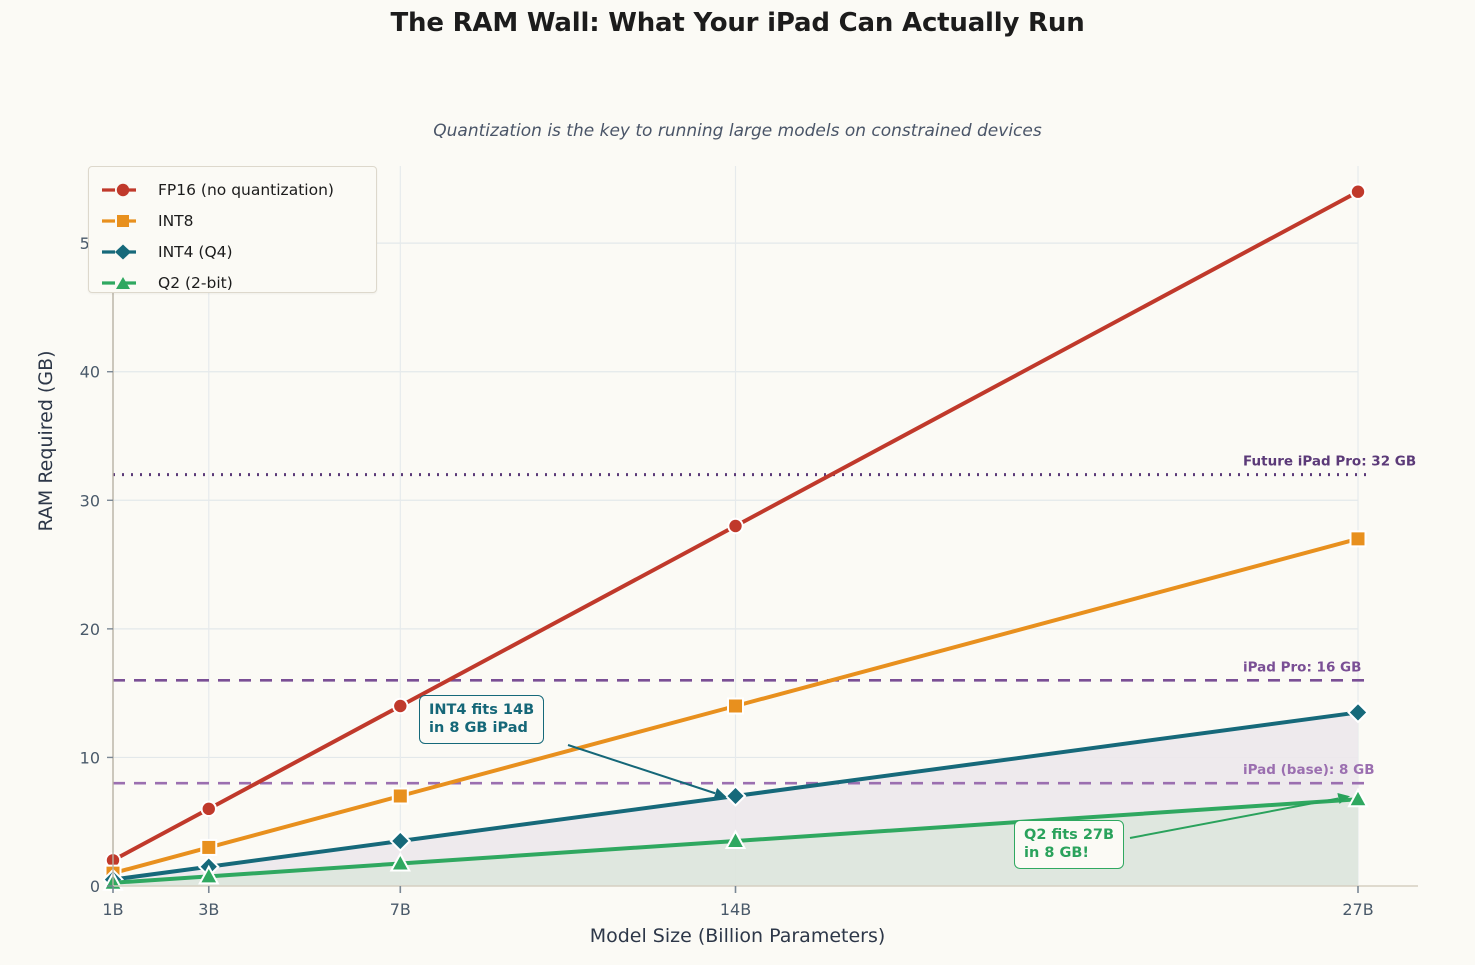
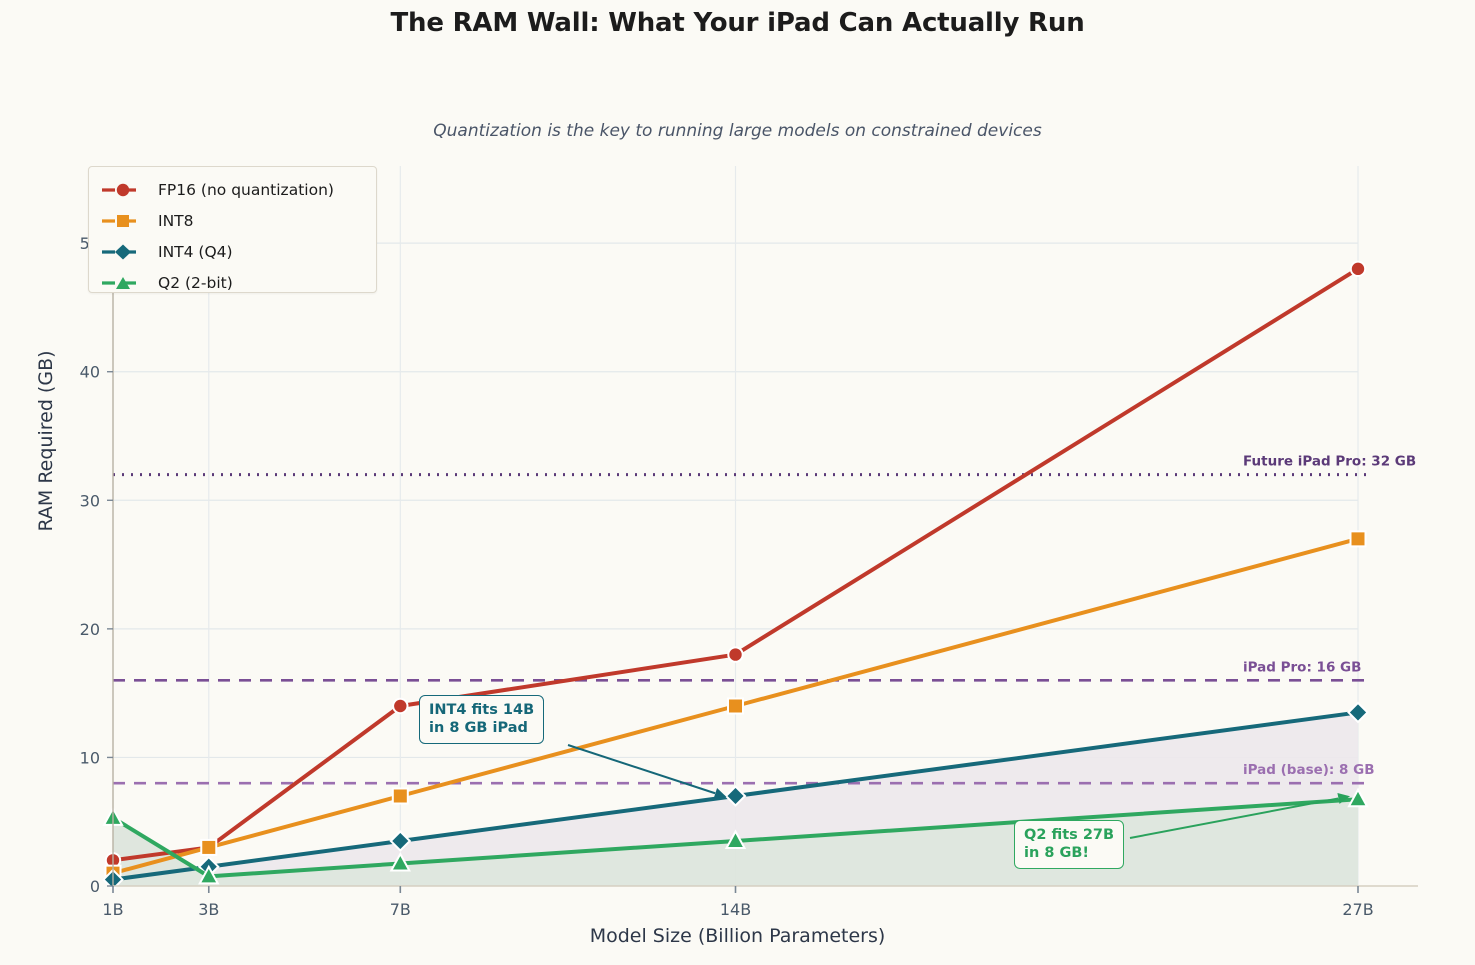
Q2 (2-bit)/1B: 0.2 -> 5.3
FP16 (no quantization)/3B: 6 -> 3
FP16 (no quantization)/14B: 28 -> 18
FP16 (no quantization)/27B: 54 -> 48
